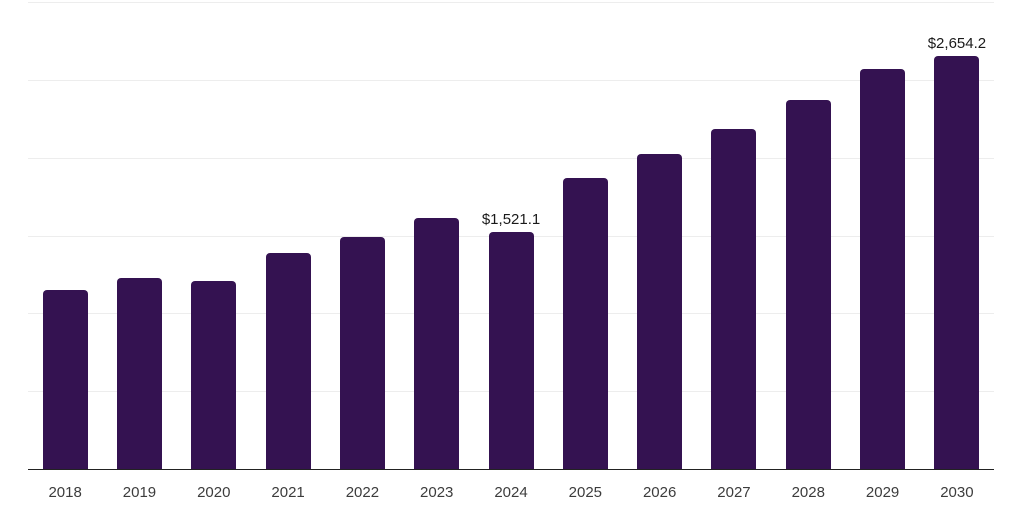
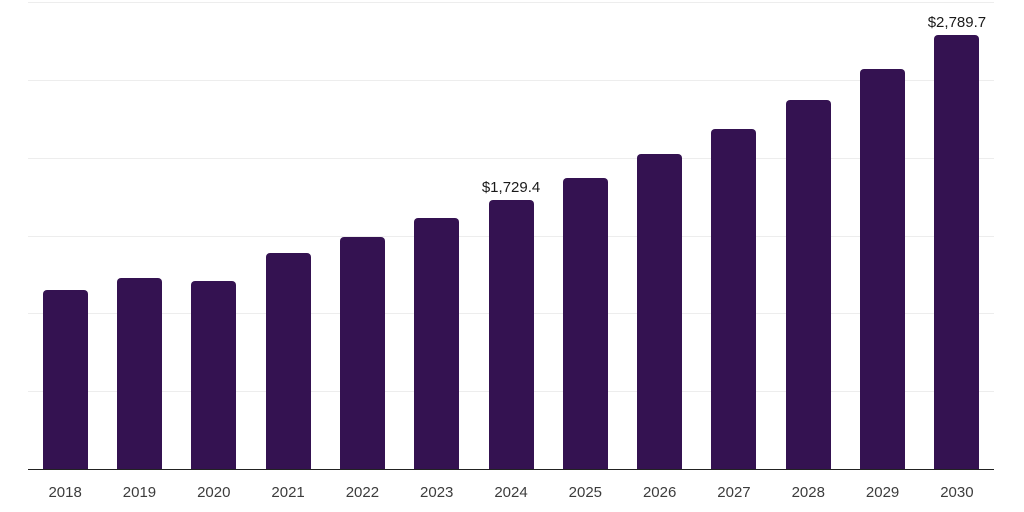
2024: $1,521.1 -> $1,729.4
2030: $2,654.2 -> $2,789.7
